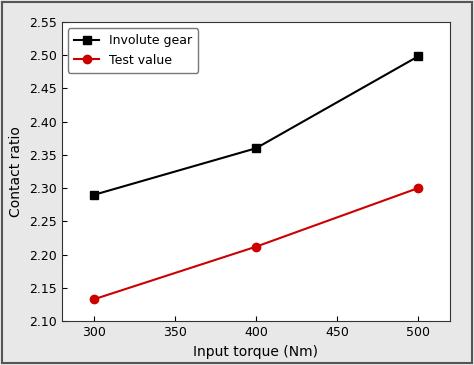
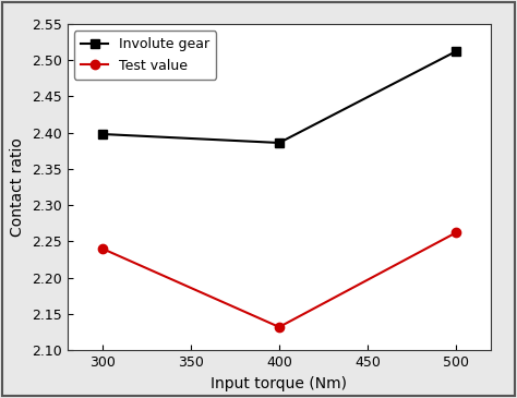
Involute gear/300: 2.290 -> 2.398
Test value/300: 2.133 -> 2.240
Involute gear/400: 2.360 -> 2.386
Test value/400: 2.212 -> 2.132
Involute gear/500: 2.498 -> 2.512
Test value/500: 2.300 -> 2.262
